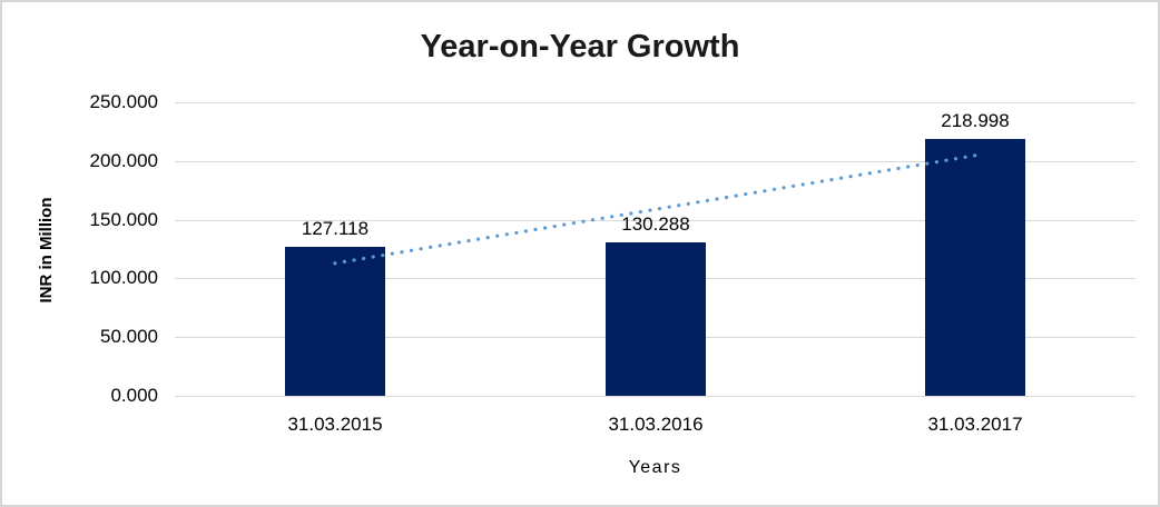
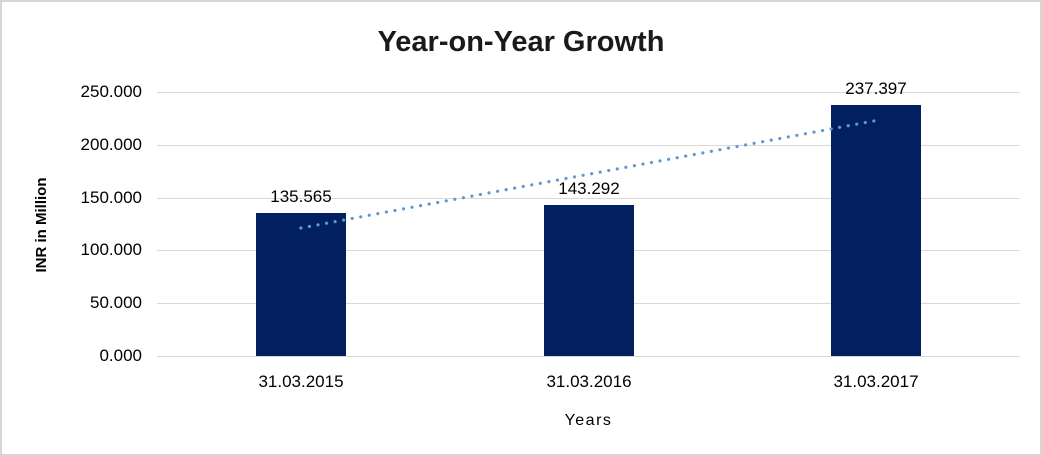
31.03.2015: 127.118 -> 135.565
31.03.2016: 130.288 -> 143.292
31.03.2017: 218.998 -> 237.397
